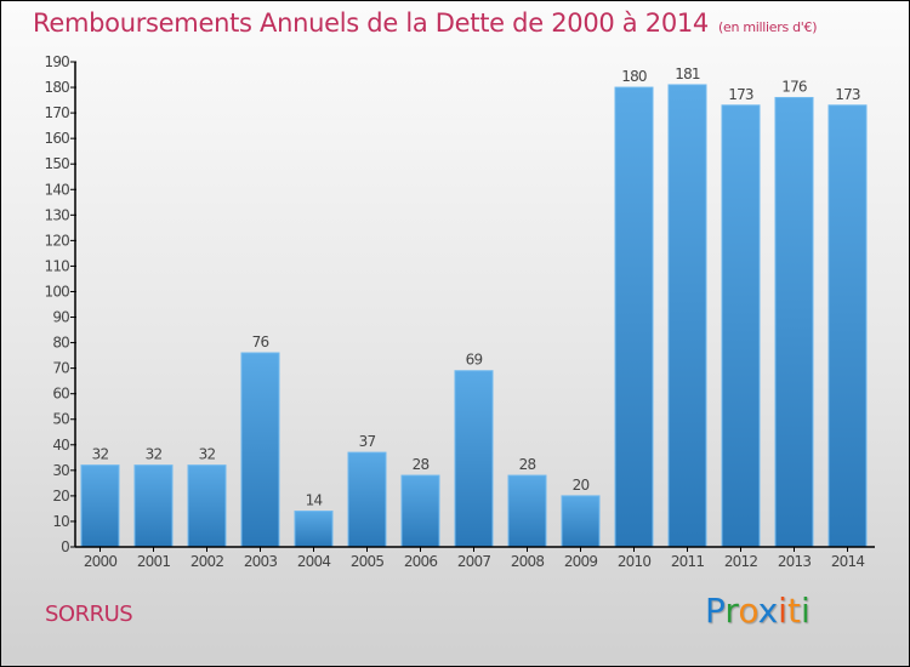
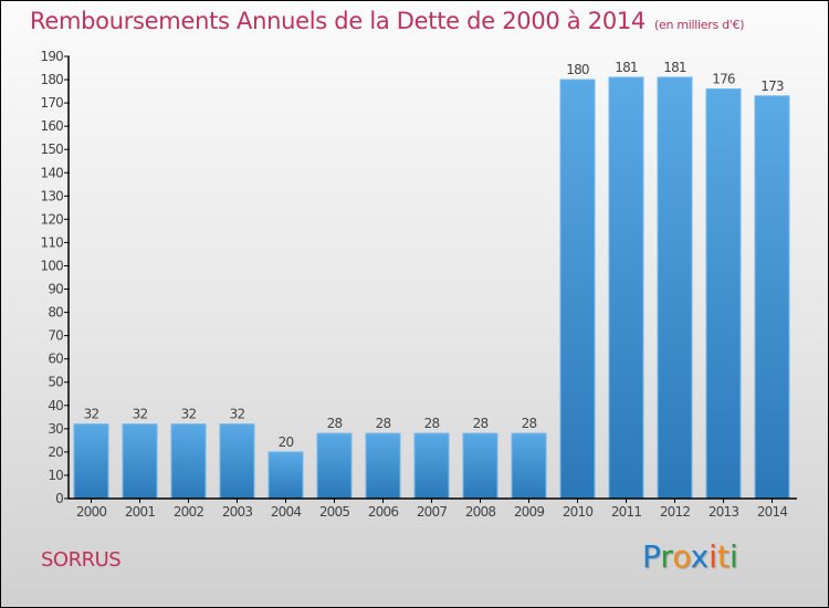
2003: 76 -> 32
2004: 14 -> 20
2005: 37 -> 28
2007: 69 -> 28
2009: 20 -> 28
2012: 173 -> 181
